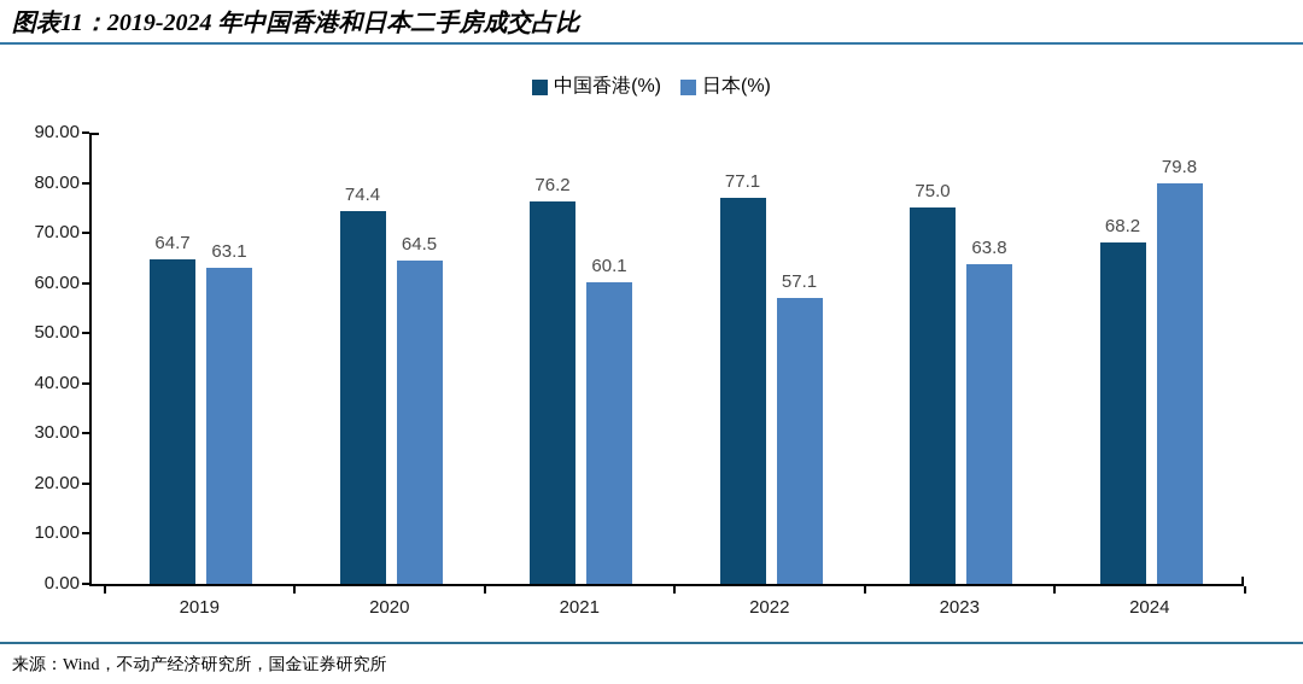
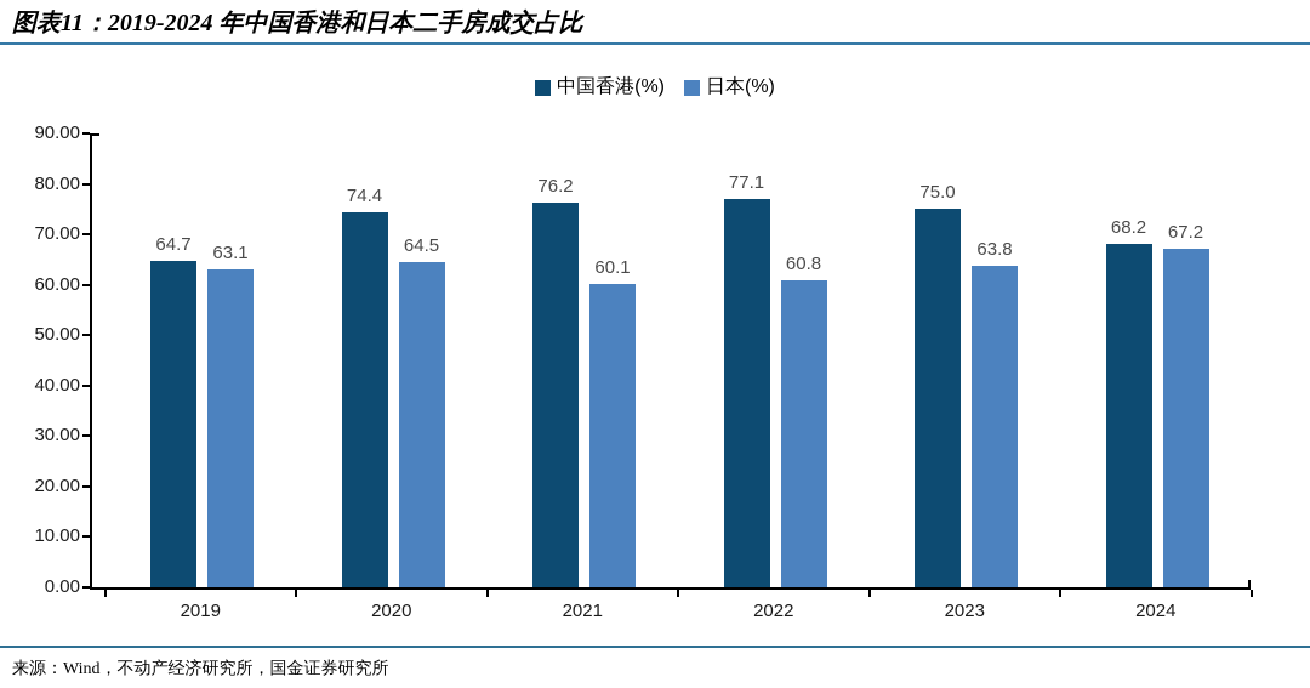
日本(%)/2022: 57.1 -> 60.8
日本(%)/2024: 79.8 -> 67.2
